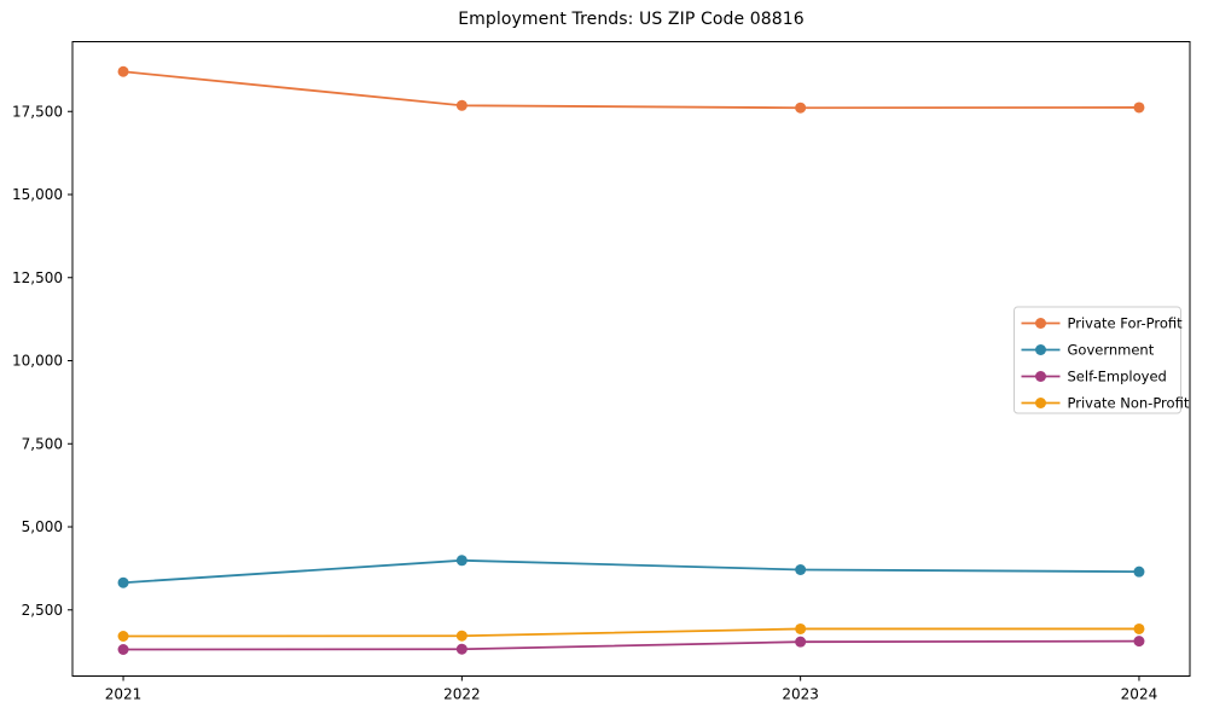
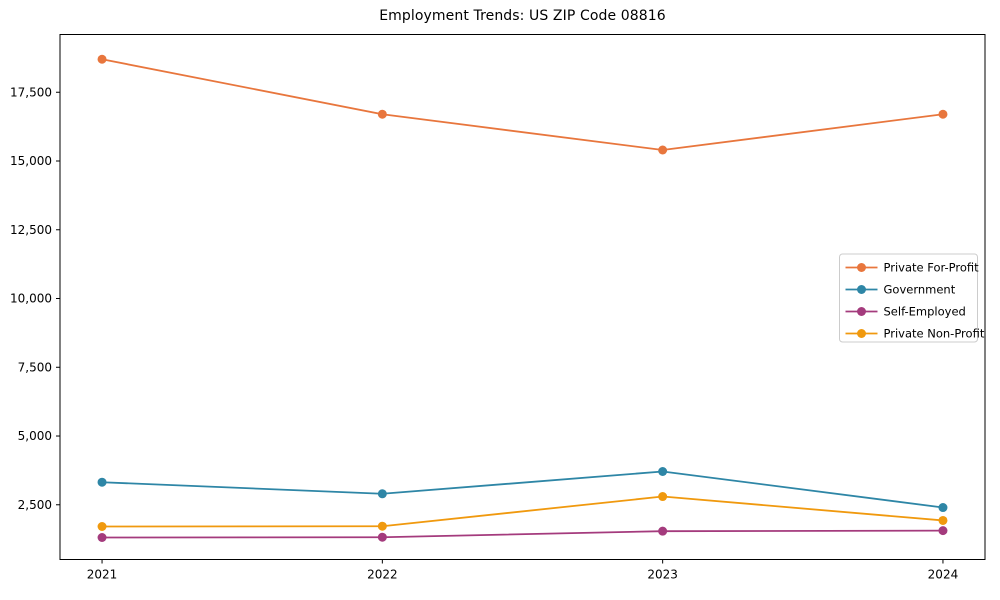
Private For-Profit/2022: 17700 -> 16700
Government/2022: 4000 -> 2900
Private For-Profit/2023: 17600 -> 15400
Private Non-Profit/2023: 1900 -> 2800
Private For-Profit/2024: 17600 -> 16700
Government/2024: 3600 -> 2400
